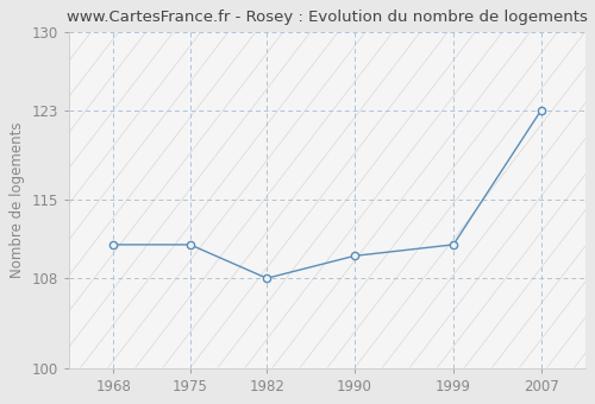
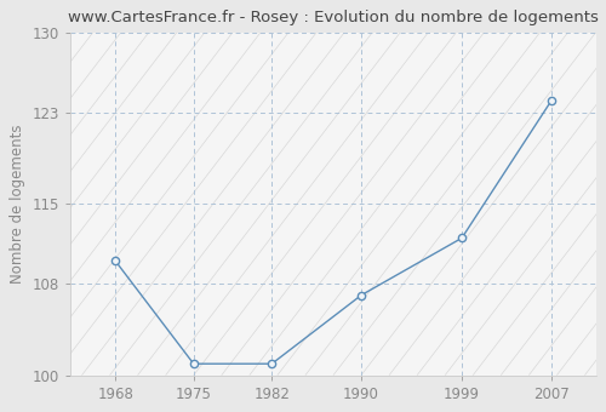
1968: 111 -> 110
1975: 111 -> 101
1982: 108 -> 101
1990: 110 -> 107
1999: 111 -> 112
2007: 123 -> 124
